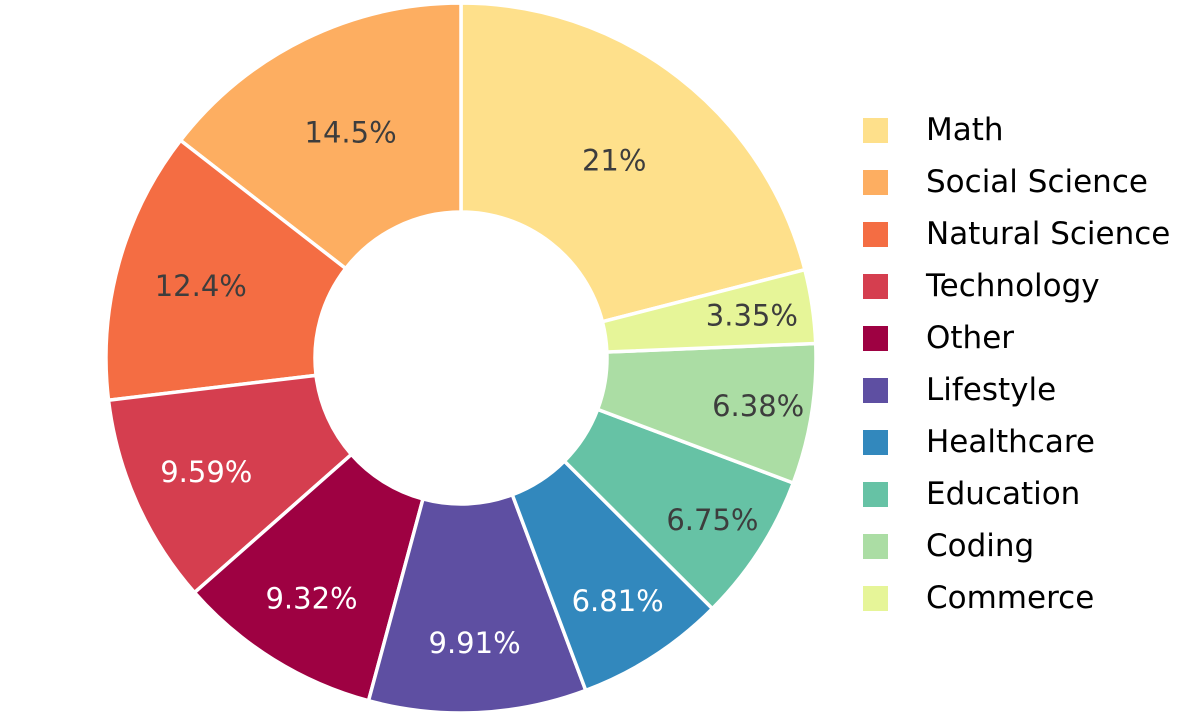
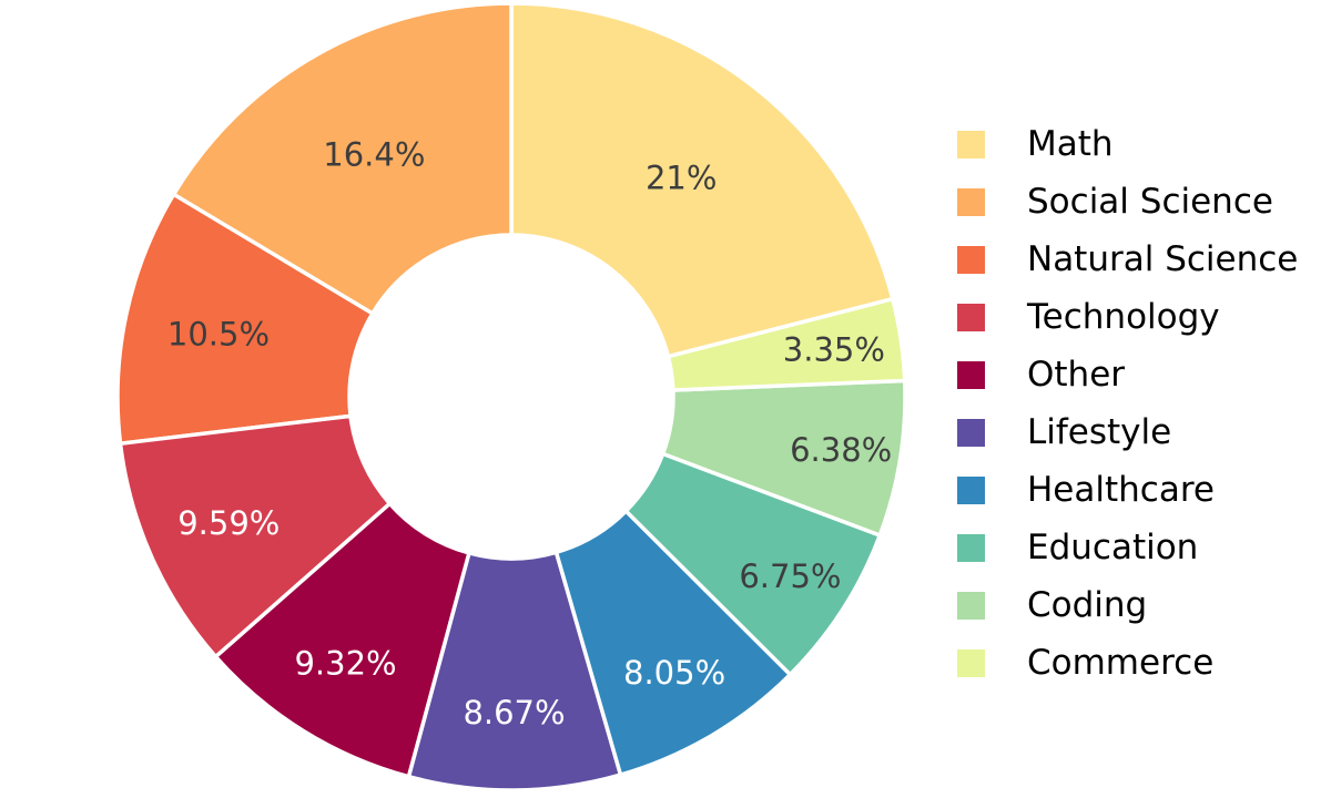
Social Science: 14.5% -> 16.4%
Natural Science: 12.4% -> 10.5%
Lifestyle: 9.91% -> 8.67%
Healthcare: 6.81% -> 8.05%
